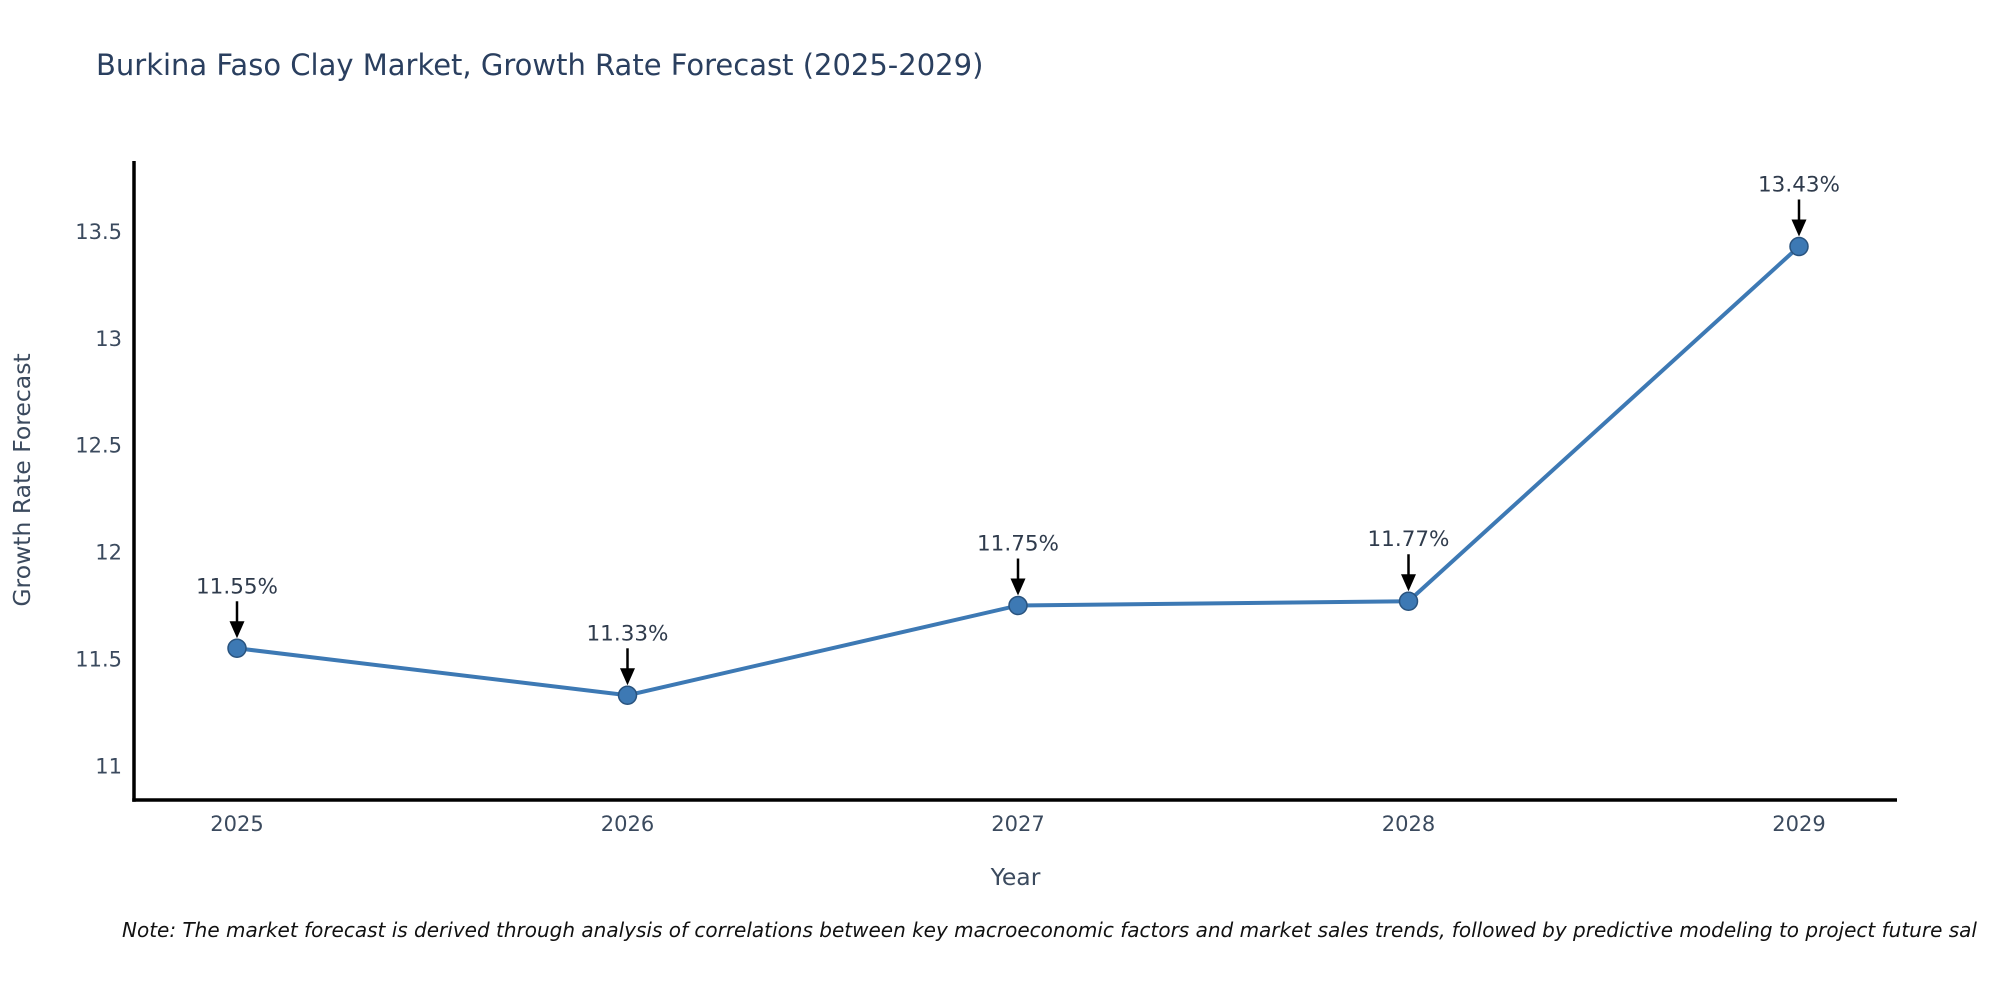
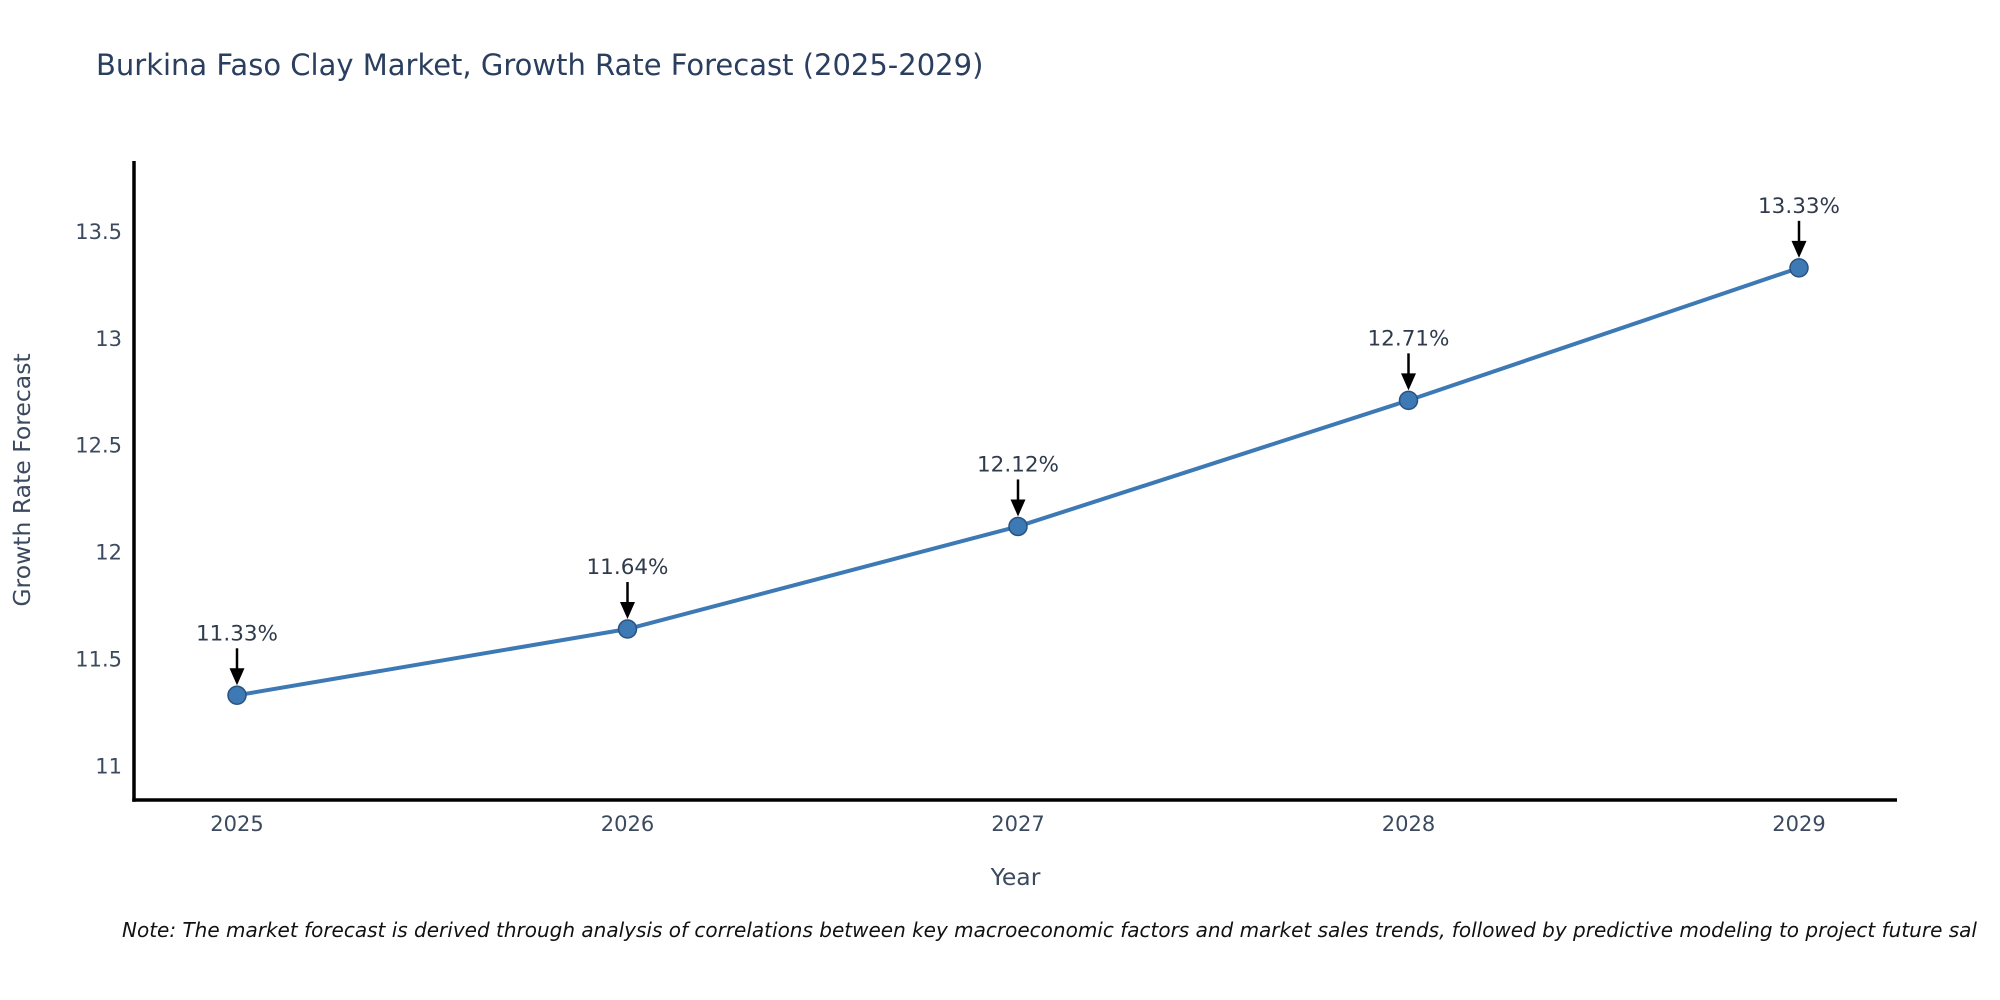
2025: 11.55% -> 11.33%
2026: 11.33% -> 11.64%
2027: 11.75% -> 12.12%
2028: 11.77% -> 12.71%
2029: 13.43% -> 13.33%
